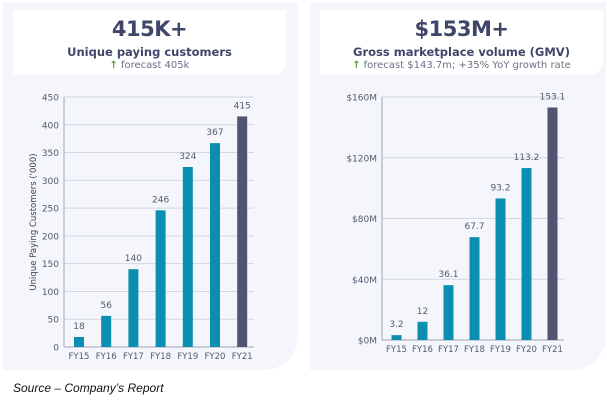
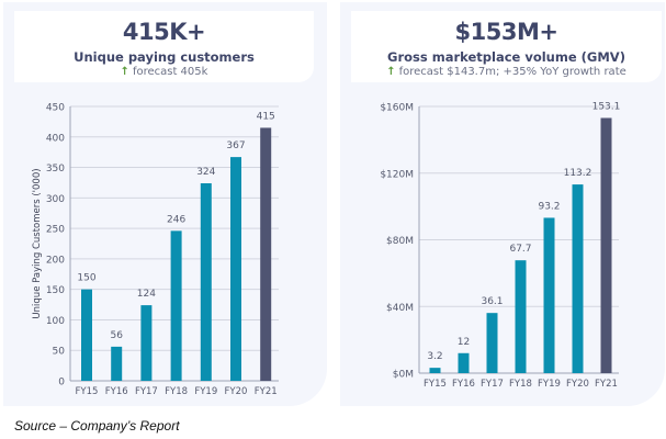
Unique paying customers/FY15: 18 -> 150
Unique paying customers/FY17: 140 -> 124
